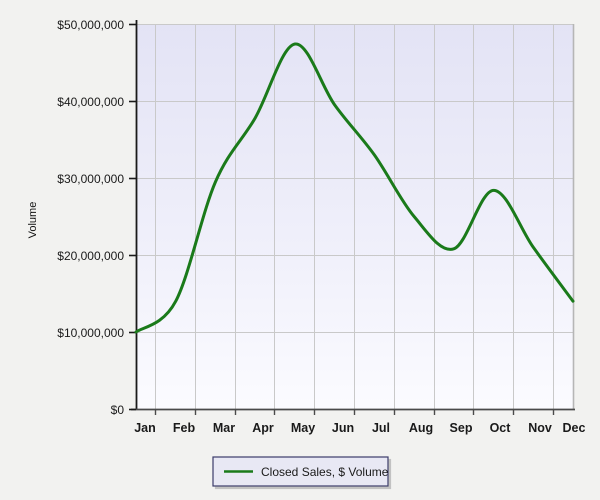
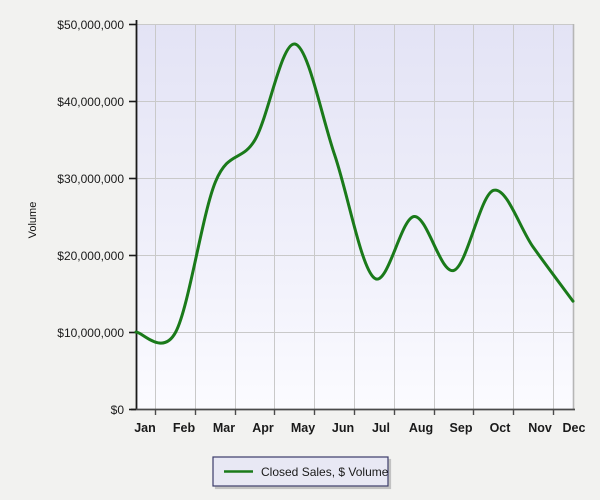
Feb: $14000000 -> $10000000
Apr: $38000000 -> $35000000
Jun: $40000000 -> $33000000
Jul: $33000000 -> $17000000
Sep: $21000000 -> $18000000
